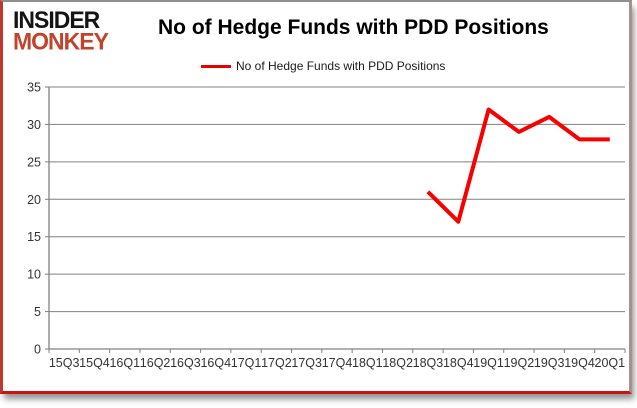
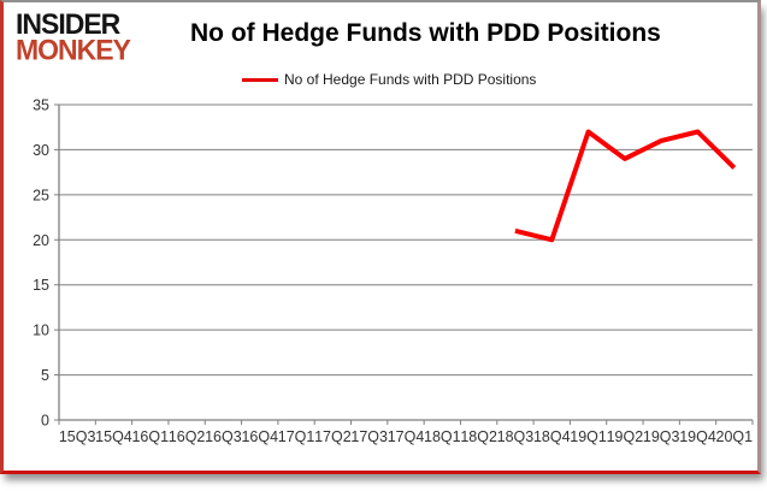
18Q4: 17 -> 20
19Q4: 28 -> 32
